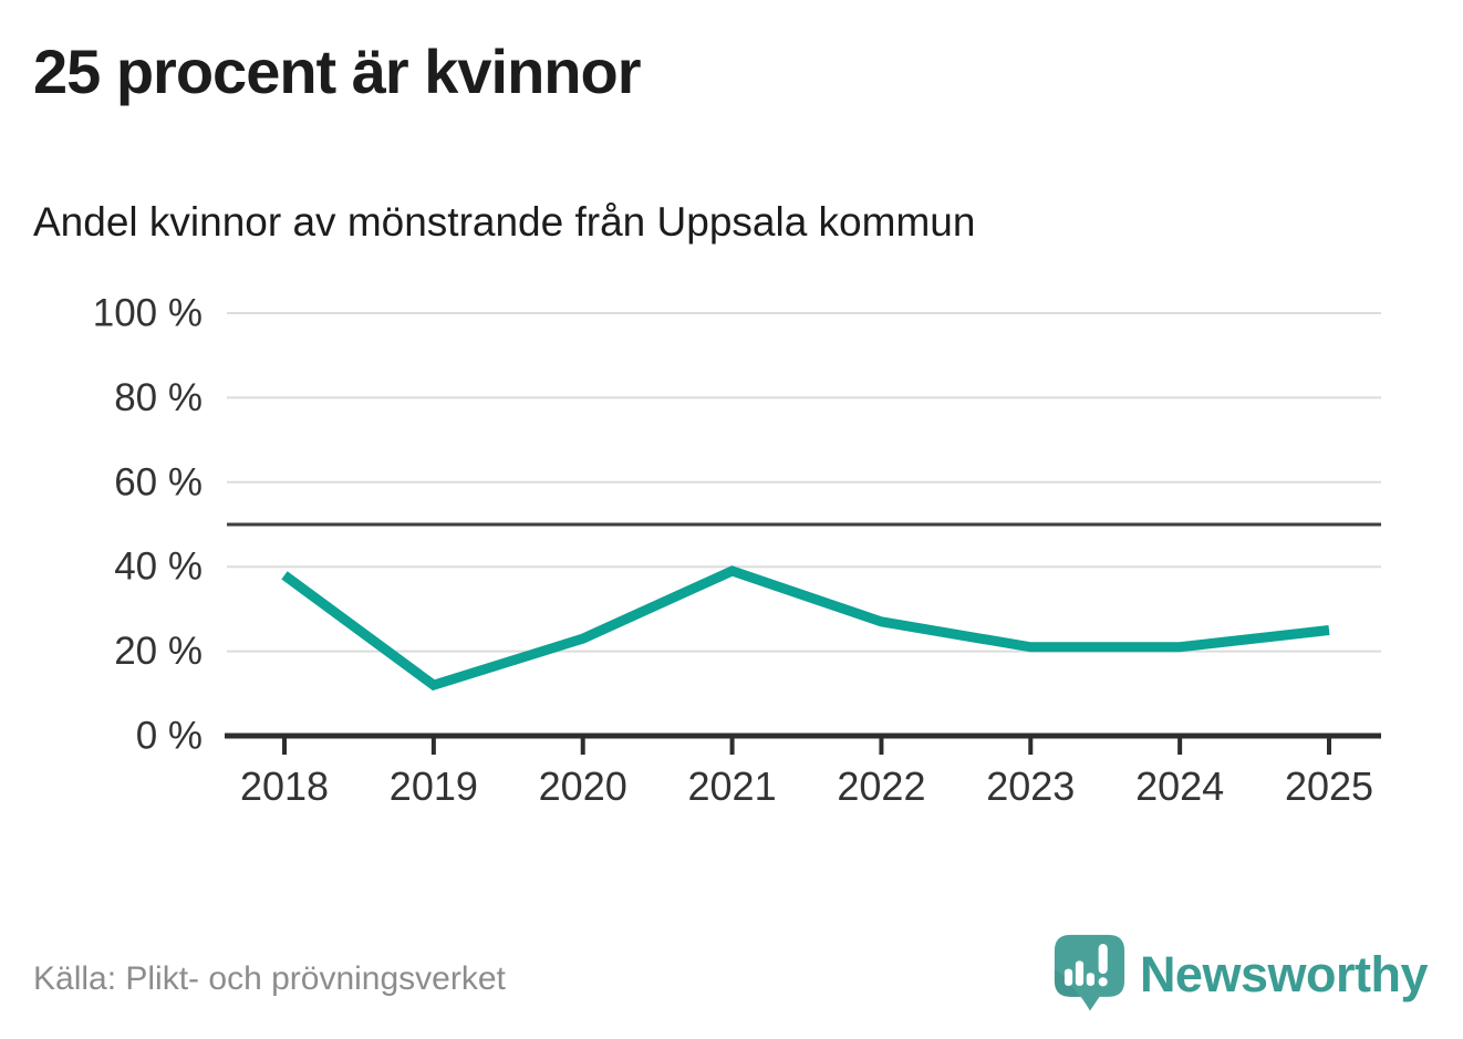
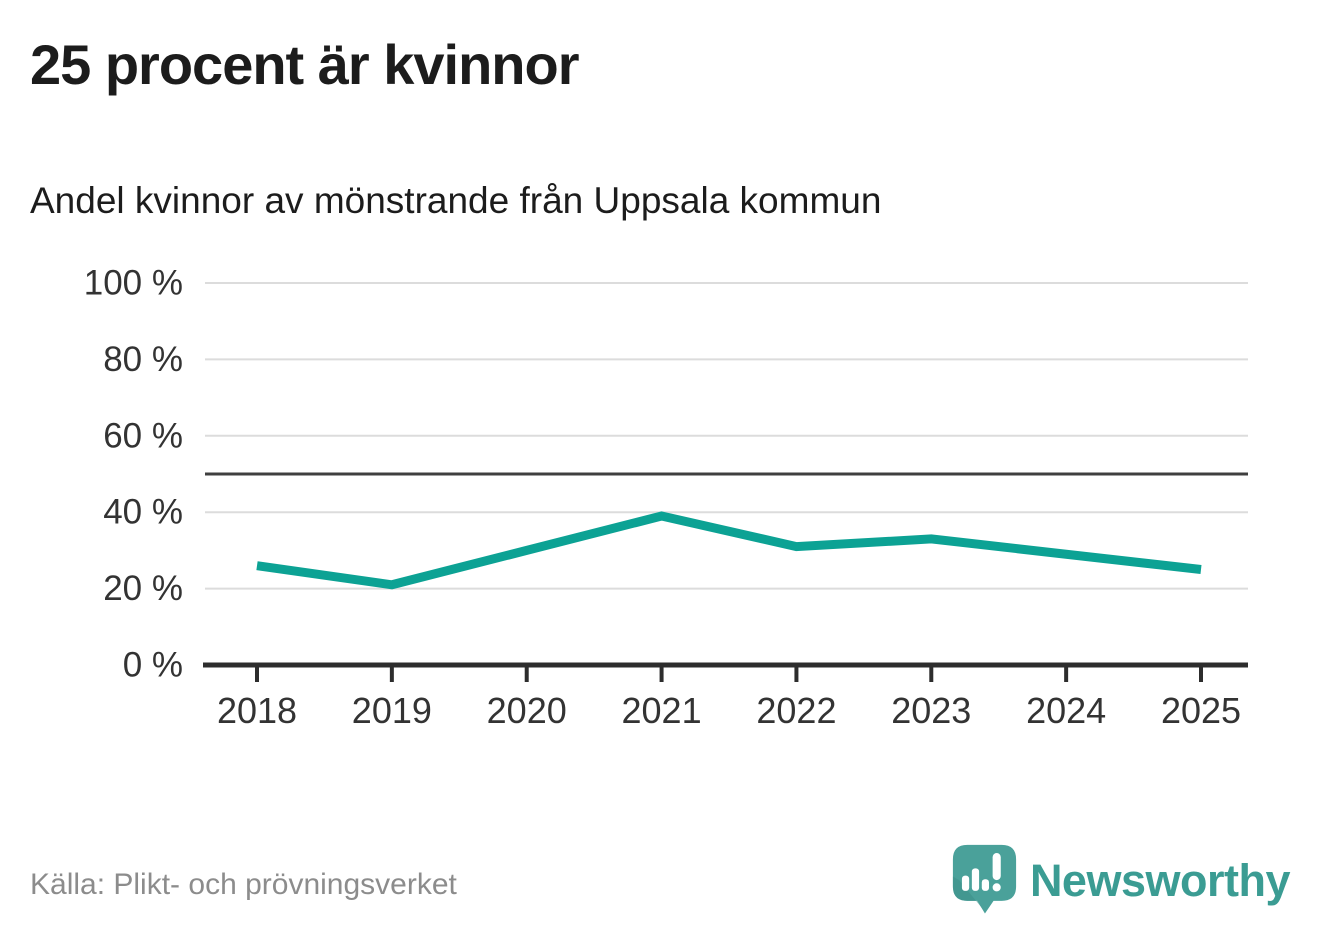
2018: 38% -> 26%
2019: 12% -> 21%
2020: 23% -> 30%
2022: 27% -> 31%
2023: 21% -> 33%
2024: 21% -> 29%
